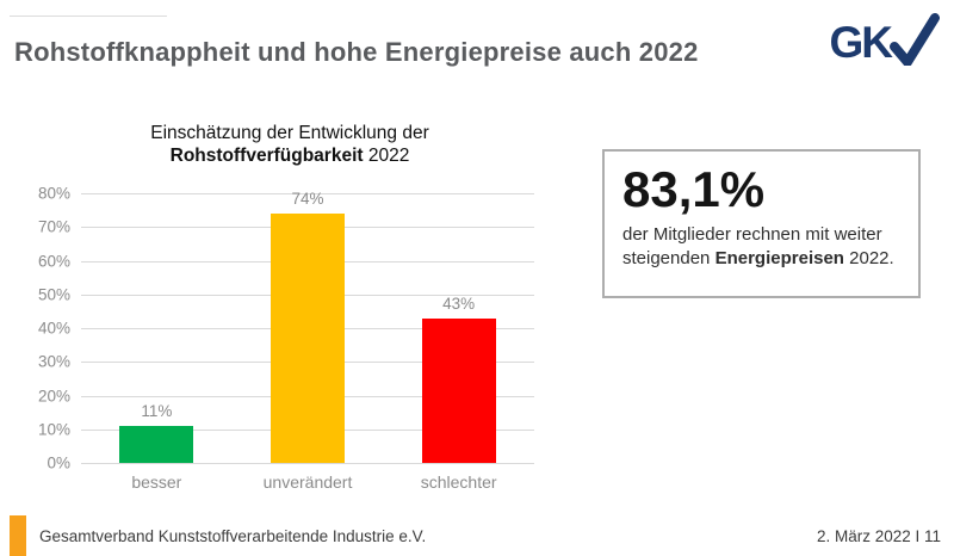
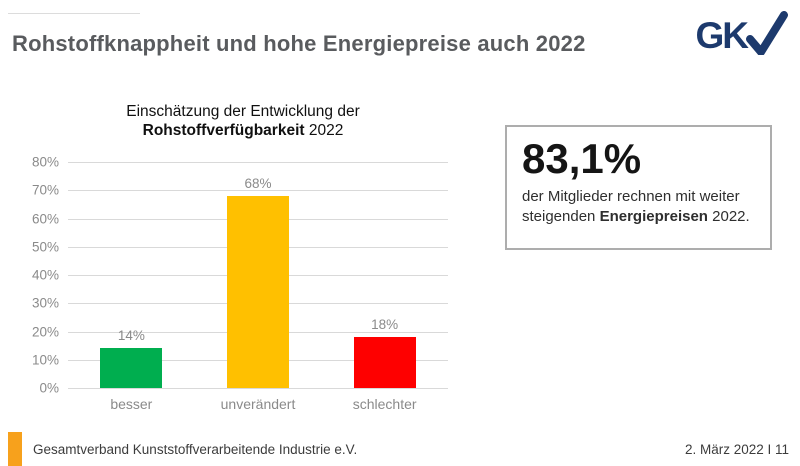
besser: 11% -> 14%
unverändert: 74% -> 68%
schlechter: 43% -> 18%
